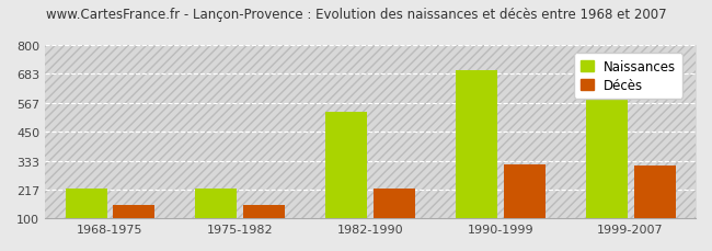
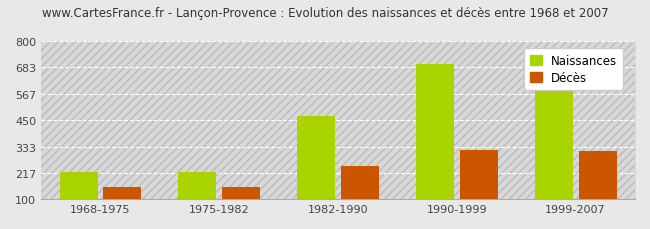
Naissances/1982-1990: 530 -> 470
Décès/1982-1990: 222 -> 245
